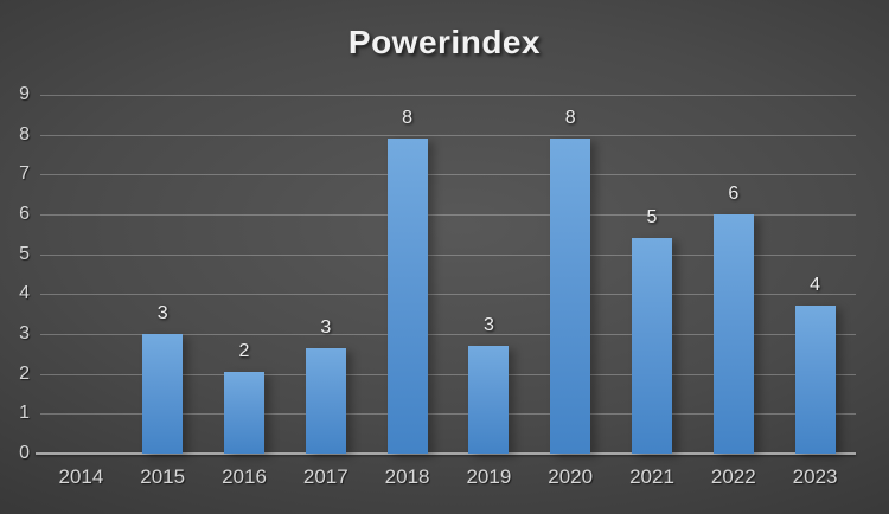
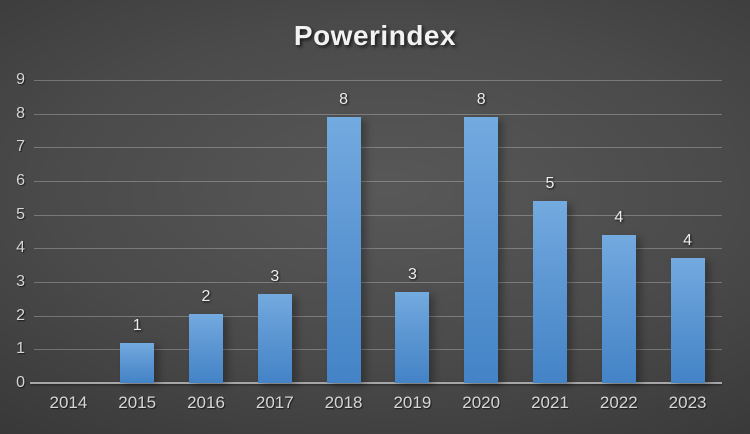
2015: 3 -> 1
2022: 6 -> 4
